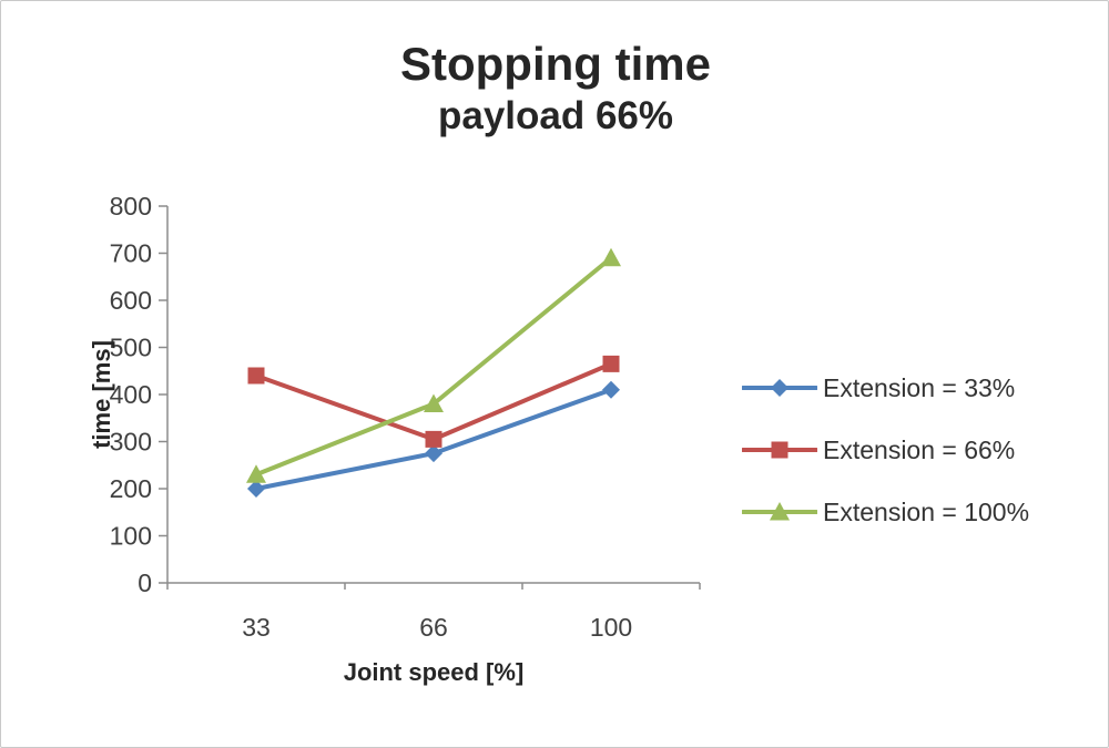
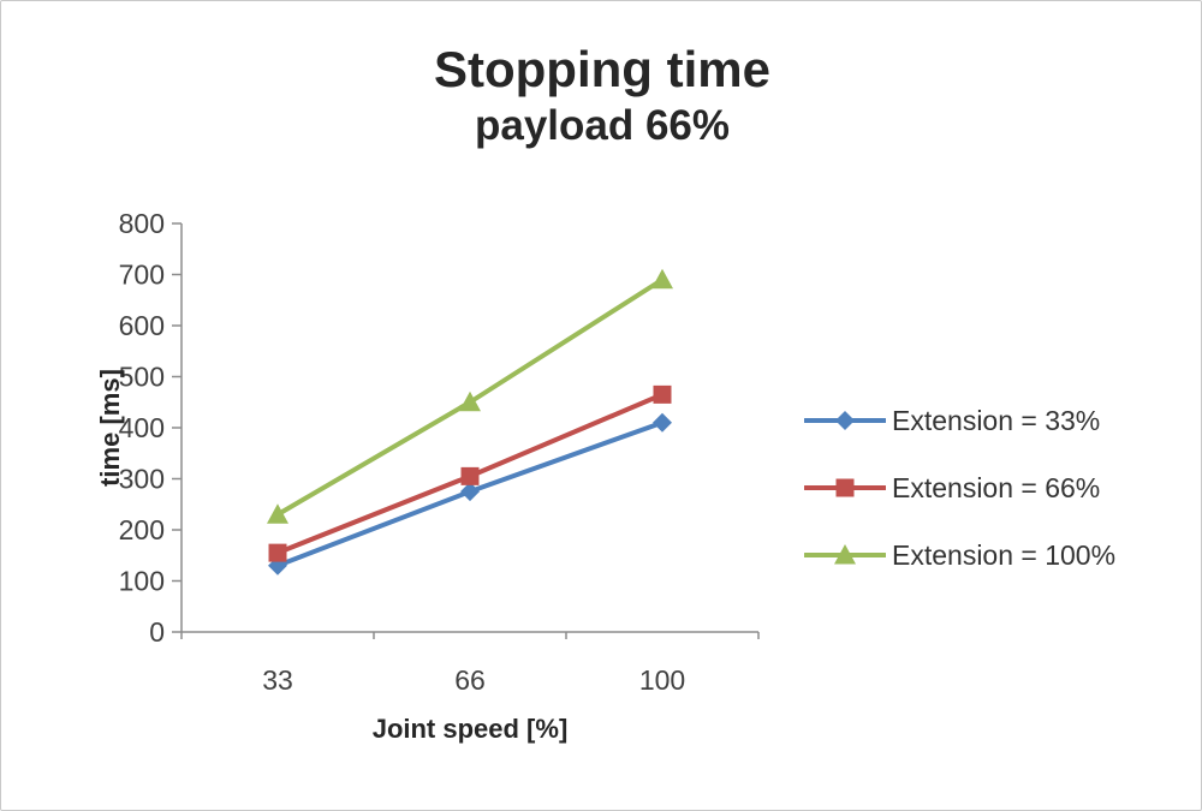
Extension = 33%/33: 200 -> 130
Extension = 66%/33: 440 -> 160
Extension = 100%/66: 380 -> 450
